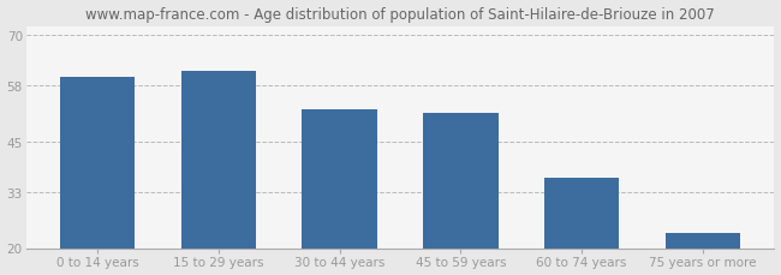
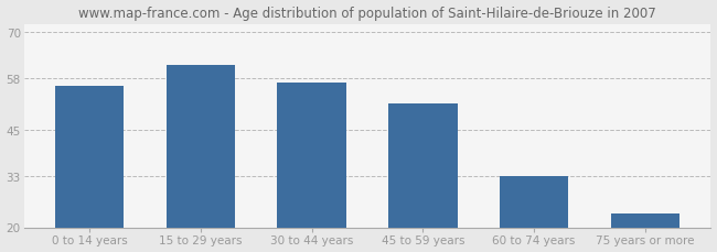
0 to 14 years: 60.0 -> 56.0
30 to 44 years: 52.5 -> 57.0
60 to 74 years: 36.5 -> 33.0
